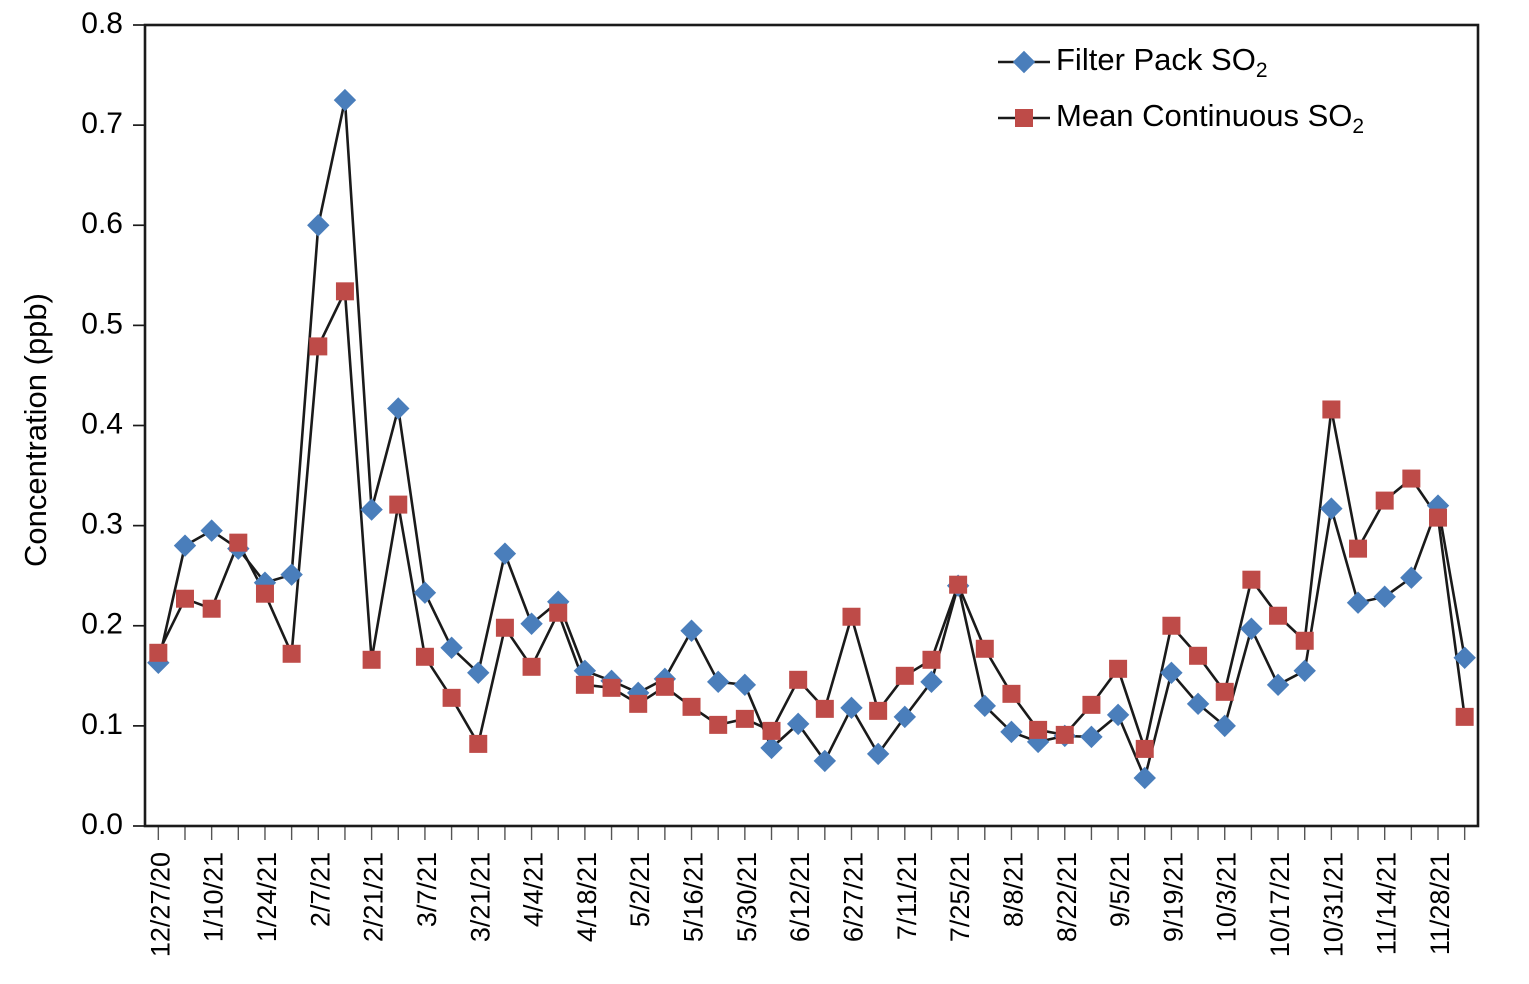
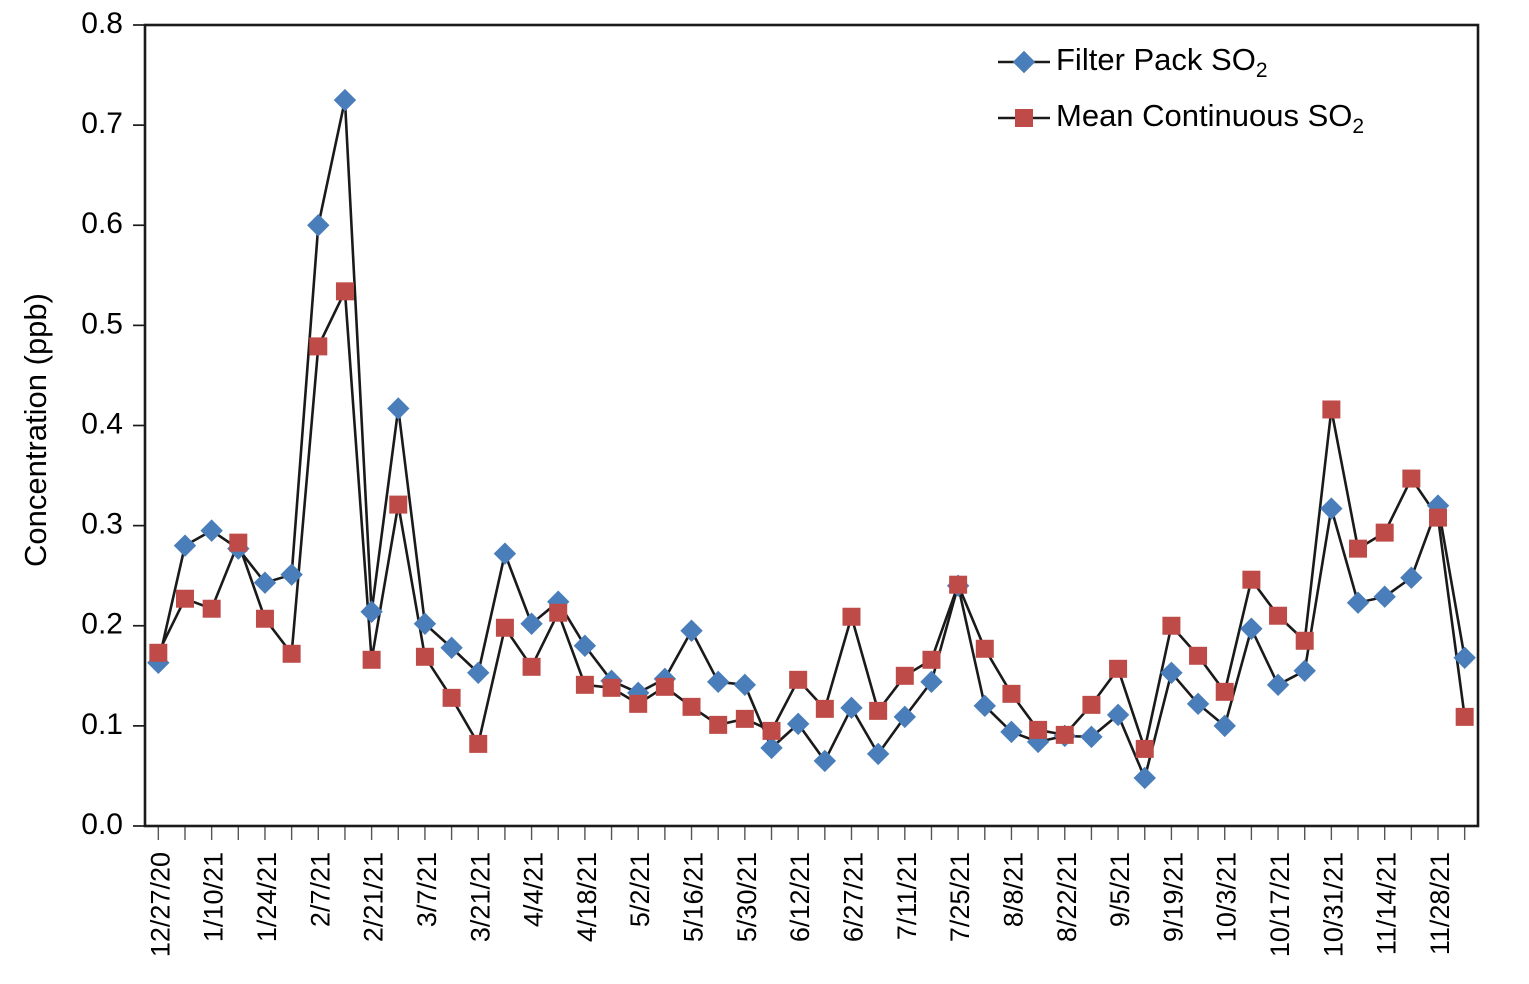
Mean Continuous SO2/1/24/21: 0.232 -> 0.207
Filter Pack SO2/2/21/21: 0.316 -> 0.214
Filter Pack SO2/3/7/21: 0.233 -> 0.202
Filter Pack SO2/4/18/21: 0.155 -> 0.180
Mean Continuous SO2/11/14/21: 0.325 -> 0.293
